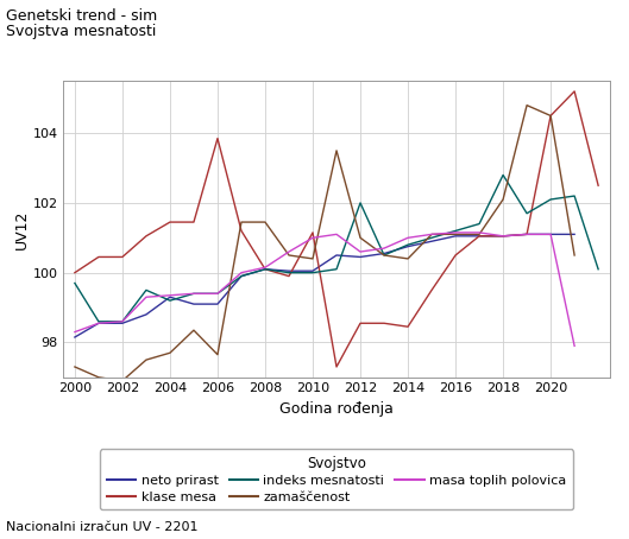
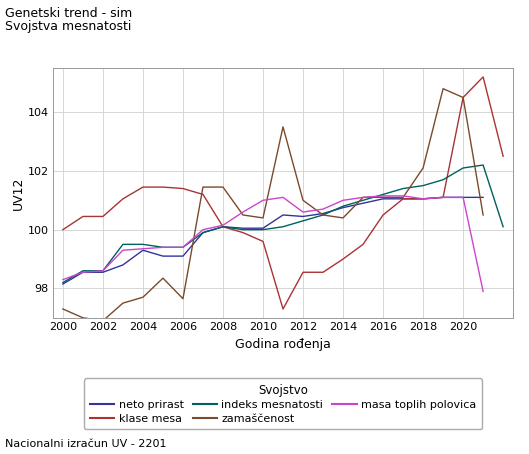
indeks mesnatosti/2000: 99.7 -> 98.2
indeks mesnatosti/2004: 99.2 -> 99.5
klase mesa/2006: 103.85 -> 101.40
klase mesa/2010: 101.15 -> 99.60
indeks mesnatosti/2012: 102.0 -> 100.3
klase mesa/2014: 98.45 -> 99.00
indeks mesnatosti/2018: 102.8 -> 101.5
